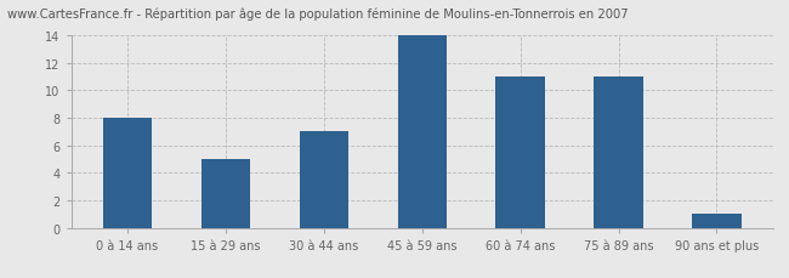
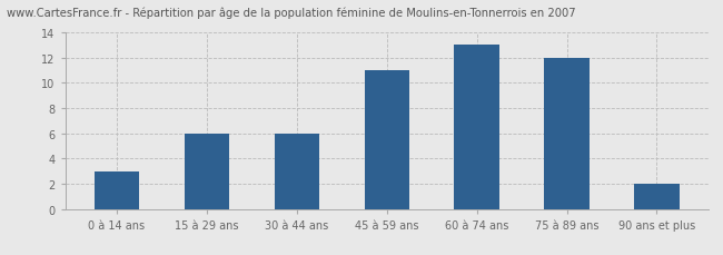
0 à 14 ans: 8 -> 3
15 à 29 ans: 5 -> 6
30 à 44 ans: 7 -> 6
45 à 59 ans: 14 -> 11
60 à 74 ans: 11 -> 13
75 à 89 ans: 11 -> 12
90 ans et plus: 1 -> 2
